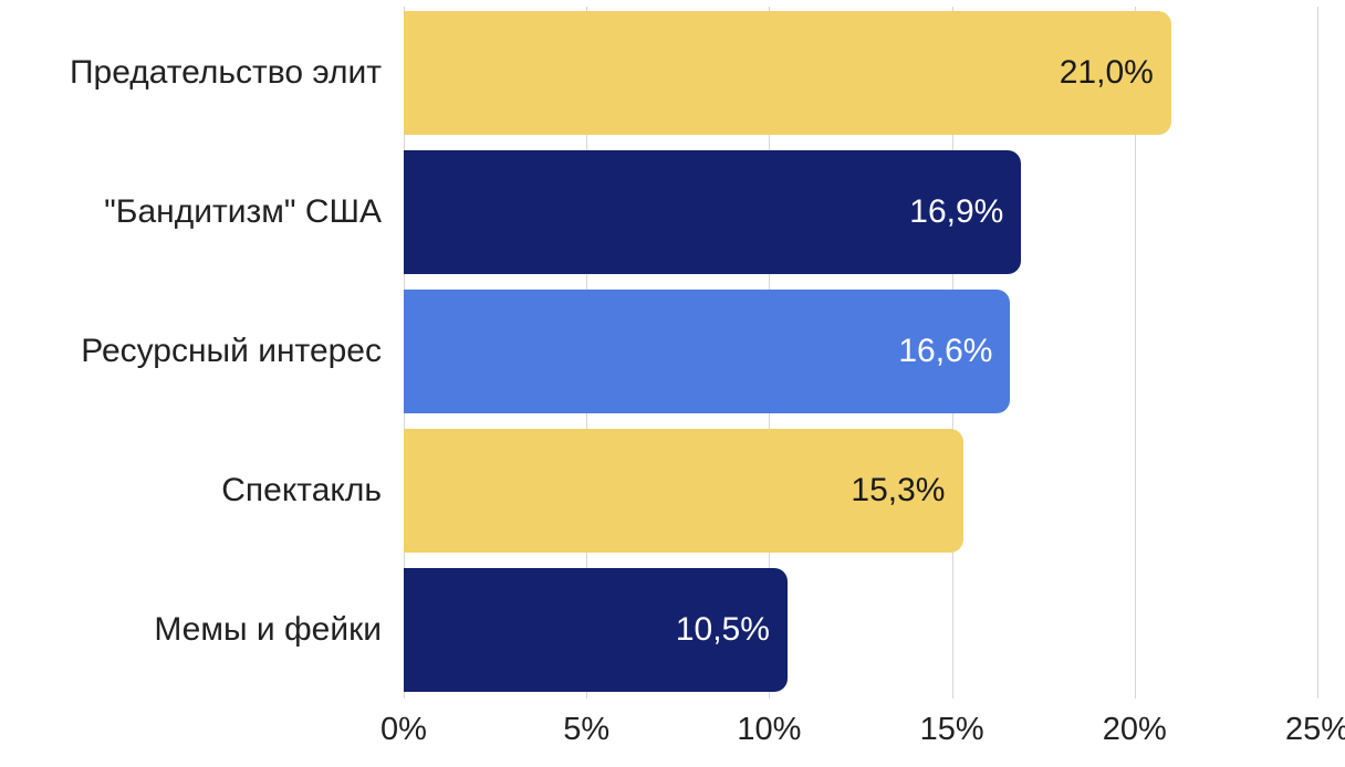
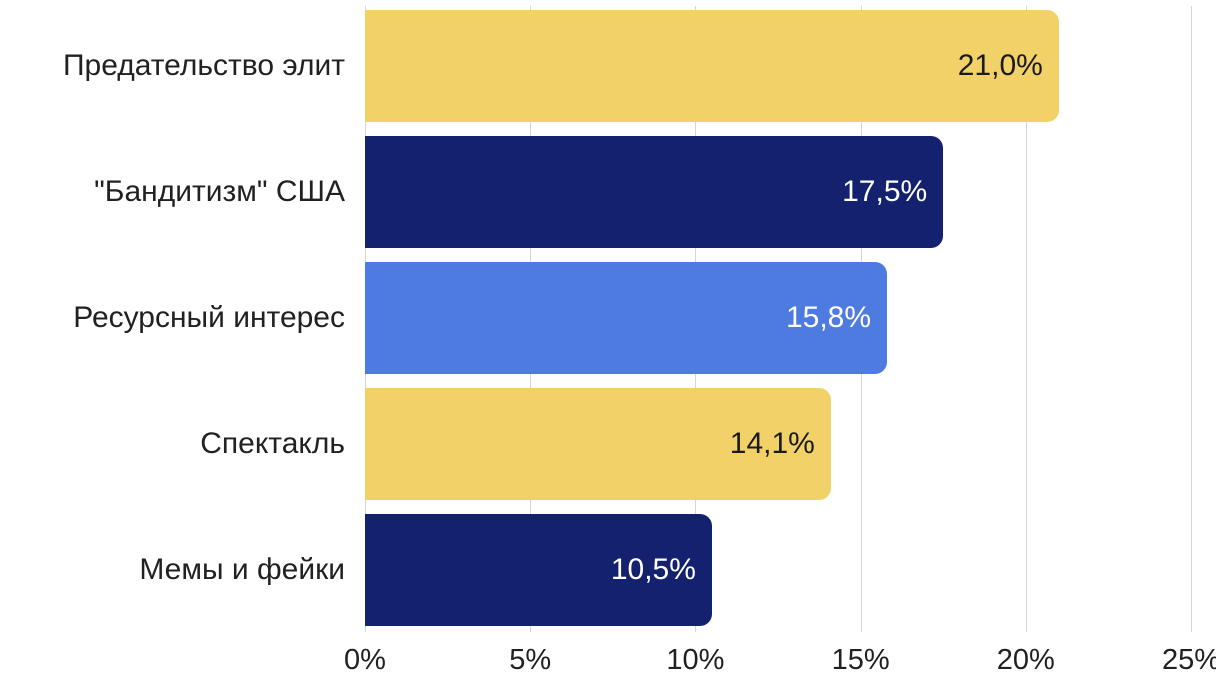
"Бандитизм" США: 16,9% -> 17,5%
Ресурсный интерес: 16,6% -> 15,8%
Спектакль: 15,3% -> 14,1%
